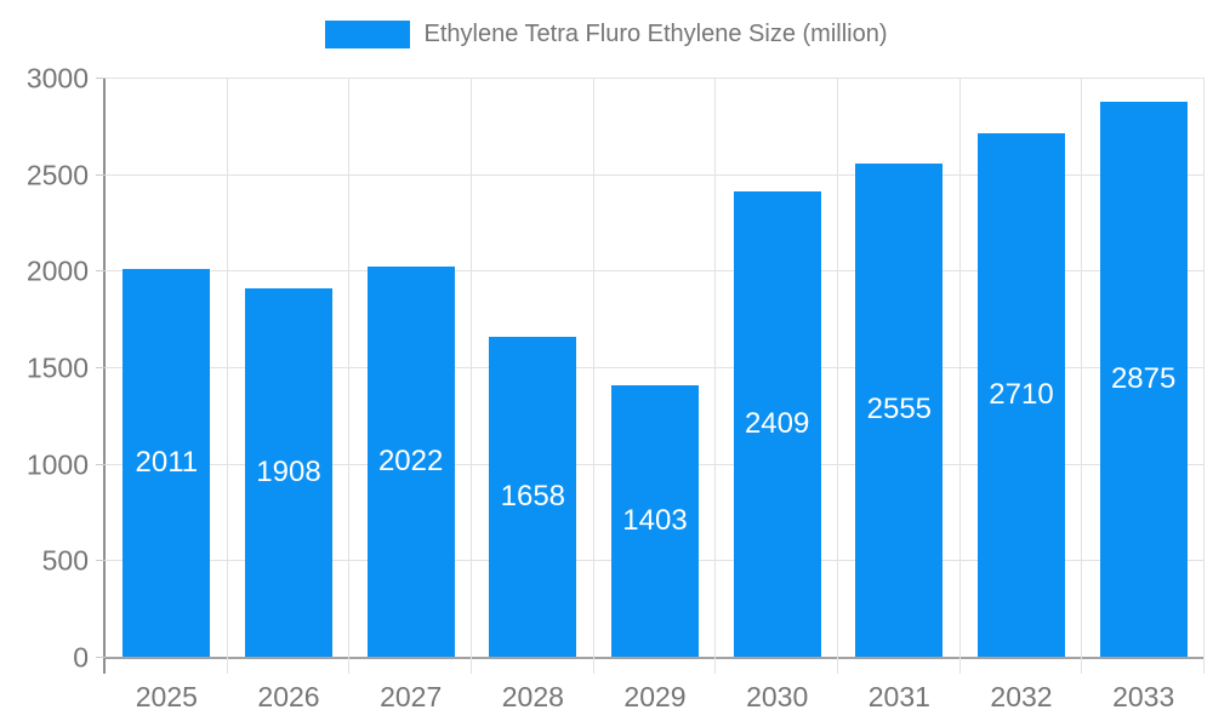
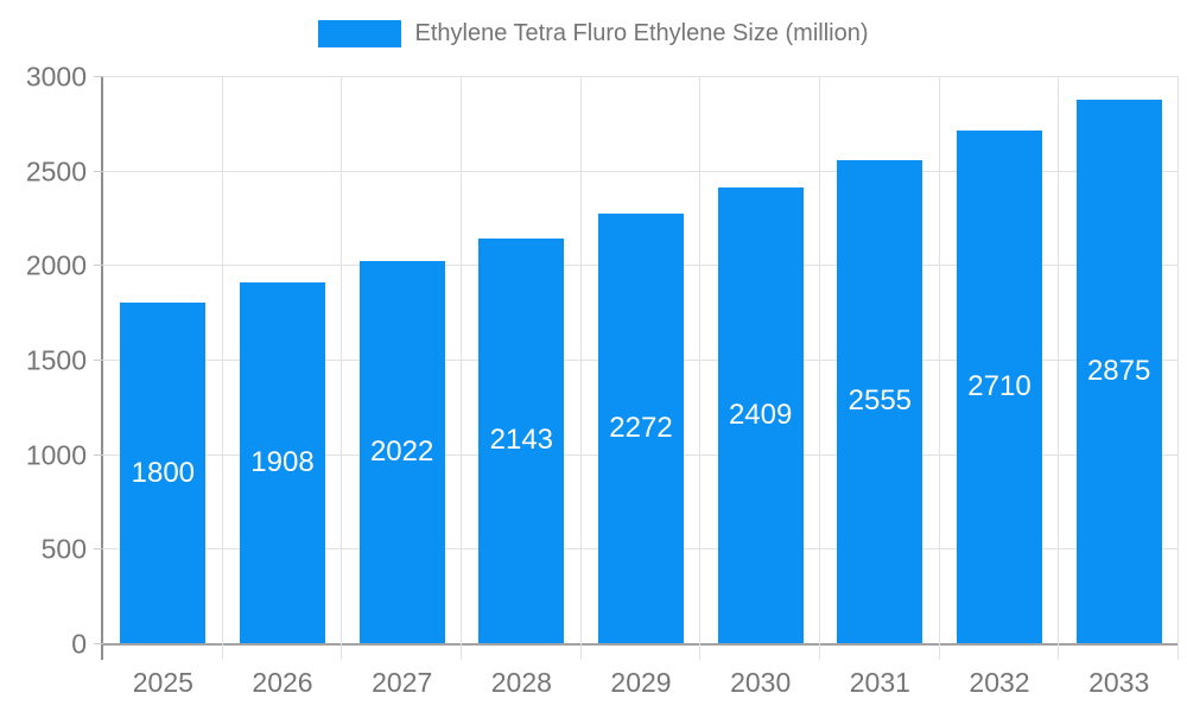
2025: 2011 -> 1800
2028: 1658 -> 2143
2029: 1403 -> 2272
